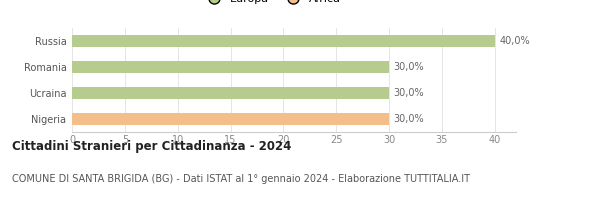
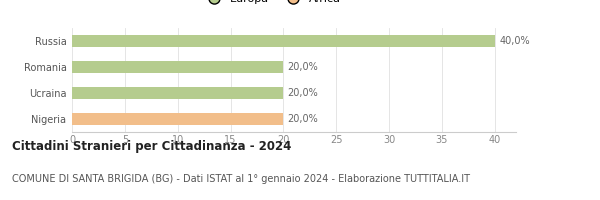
Romania: 30,0% -> 20,0%
Ucraina: 30,0% -> 20,0%
Nigeria: 30,0% -> 20,0%
